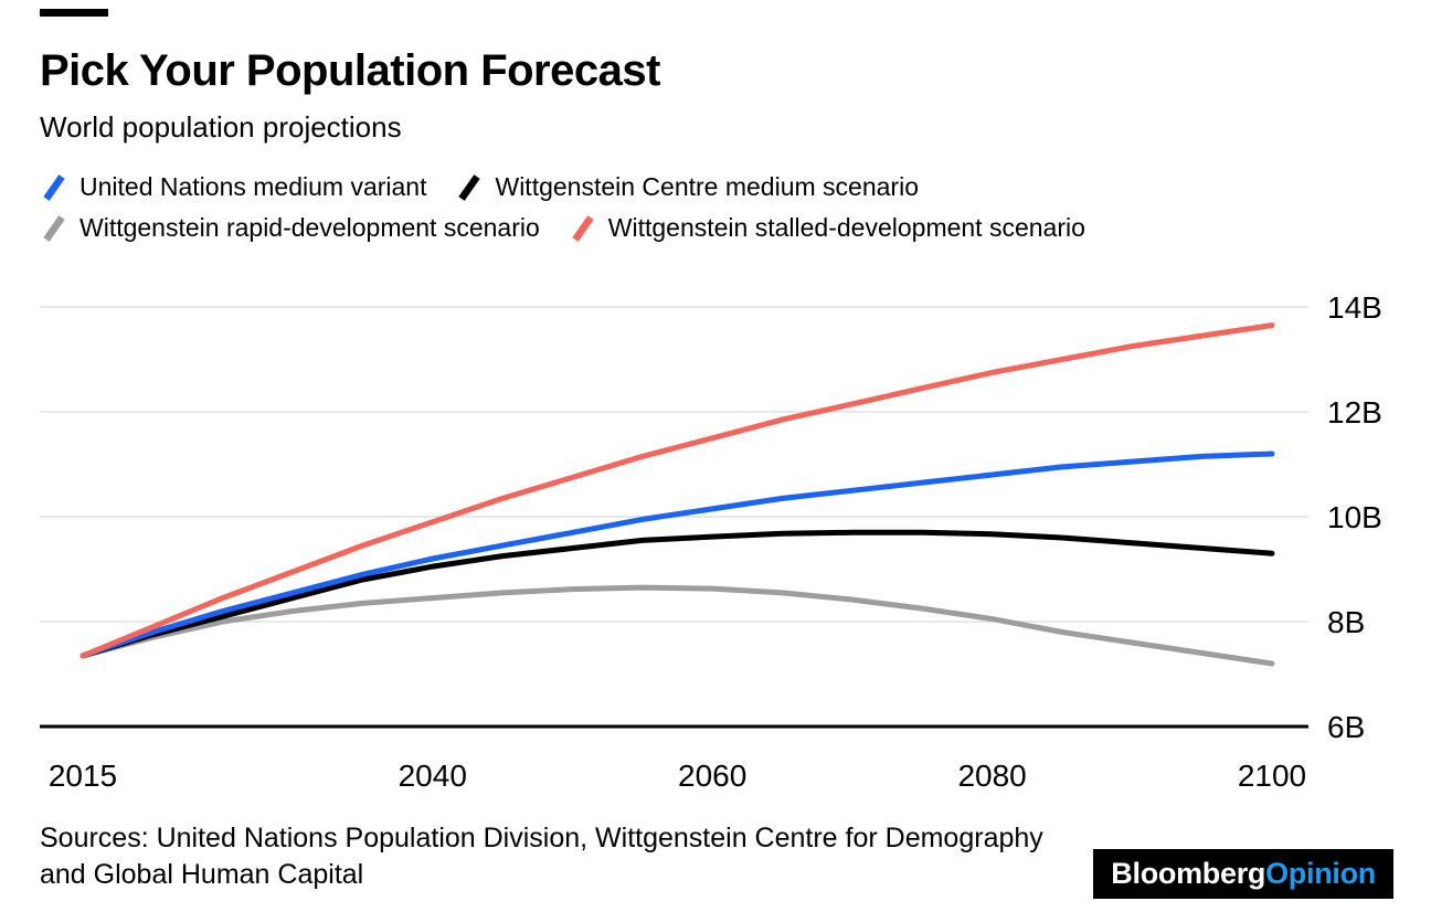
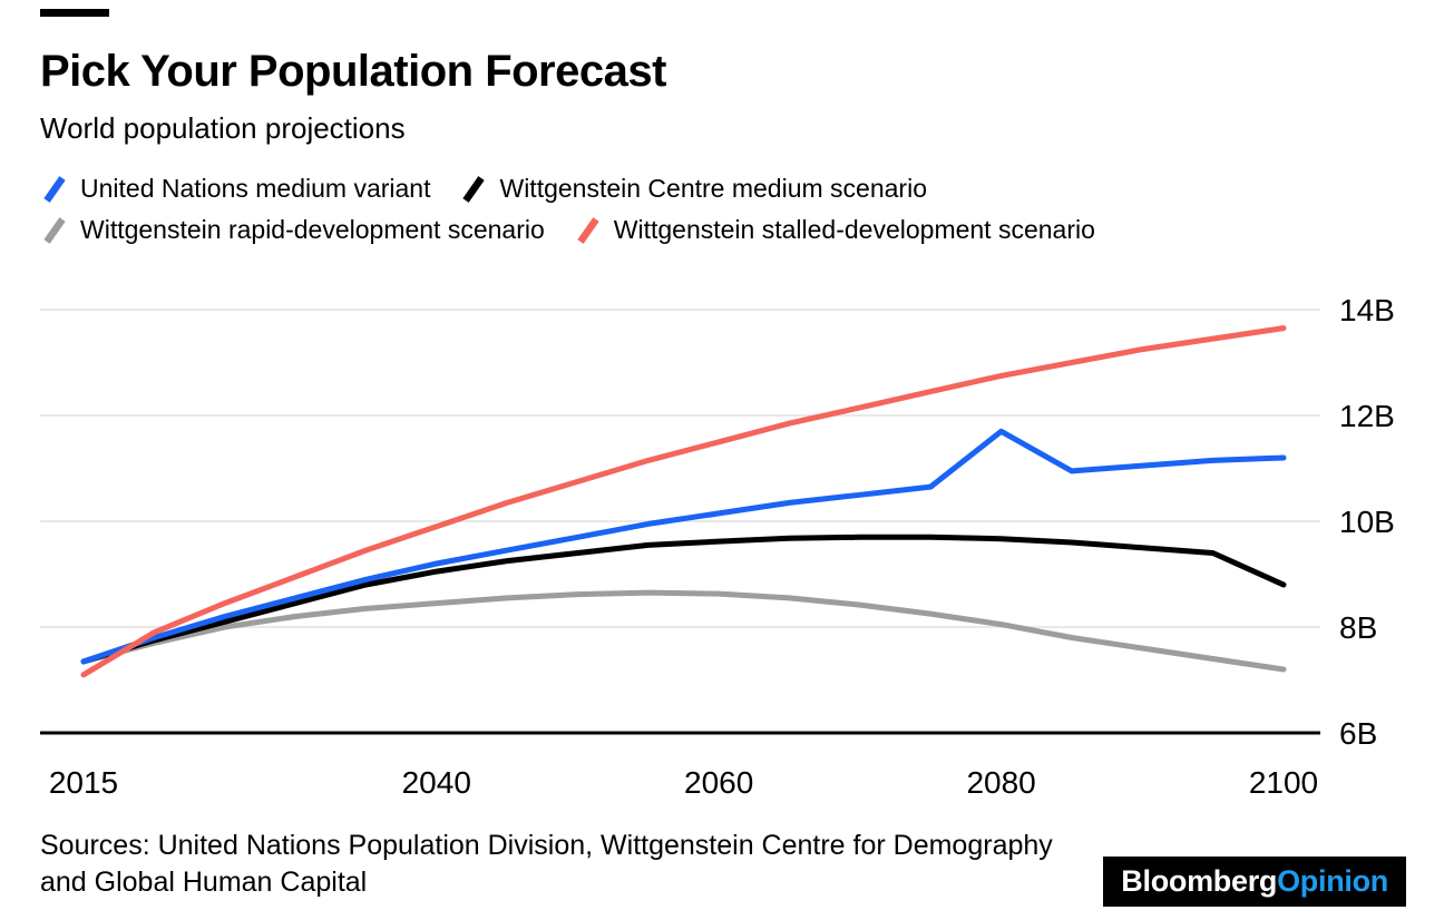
Wittgenstein stalled-development scenario/2015: 7.3B -> 7.1B
United Nations medium variant/2080: 10.8B -> 11.7B
Wittgenstein Centre medium scenario/2100: 9.3B -> 8.8B
